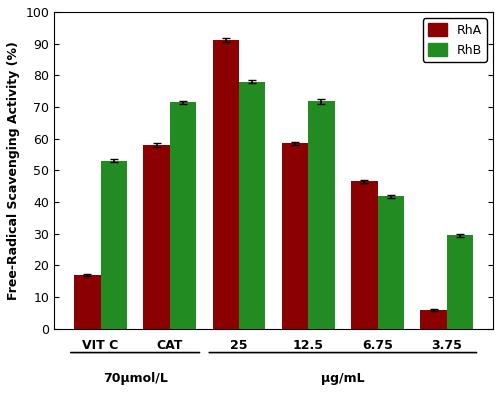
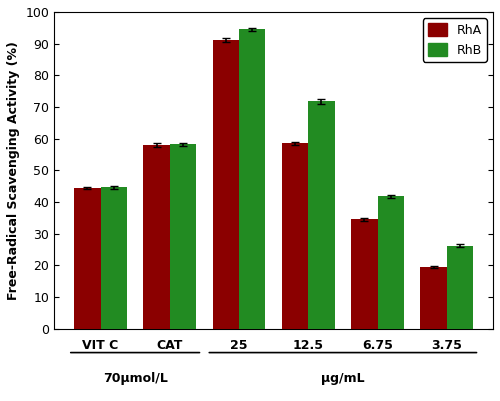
RhA/VIT C: 17.0 -> 44.5
RhB/VIT C: 53.0 -> 44.7
RhB/CAT: 71.5 -> 58.2
RhB/25: 78.0 -> 94.5
RhA/6.75: 46.5 -> 34.5
RhA/3.75: 6.0 -> 19.5
RhB/3.75: 29.5 -> 26.2
